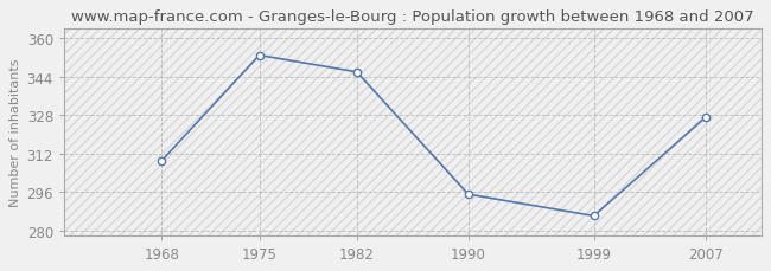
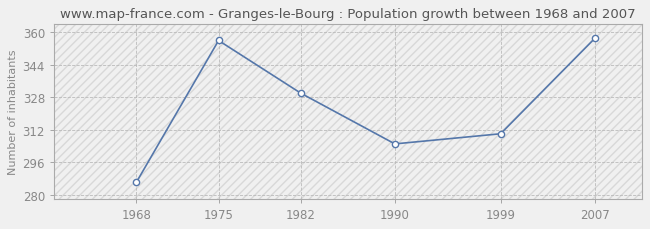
1968: 309 -> 286
1975: 353 -> 356
1982: 346 -> 330
1990: 295 -> 305
1999: 286 -> 310
2007: 327 -> 357
